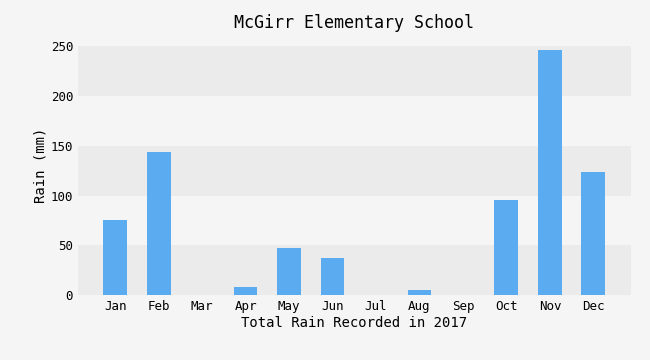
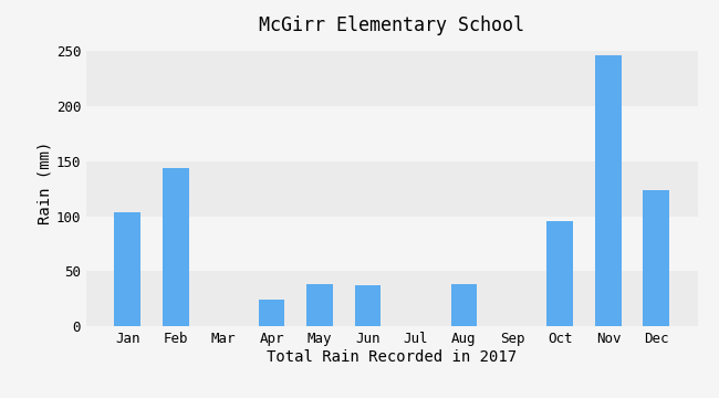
Jan: 75 -> 104
Apr: 8 -> 24
May: 47 -> 38
Aug: 5 -> 38
